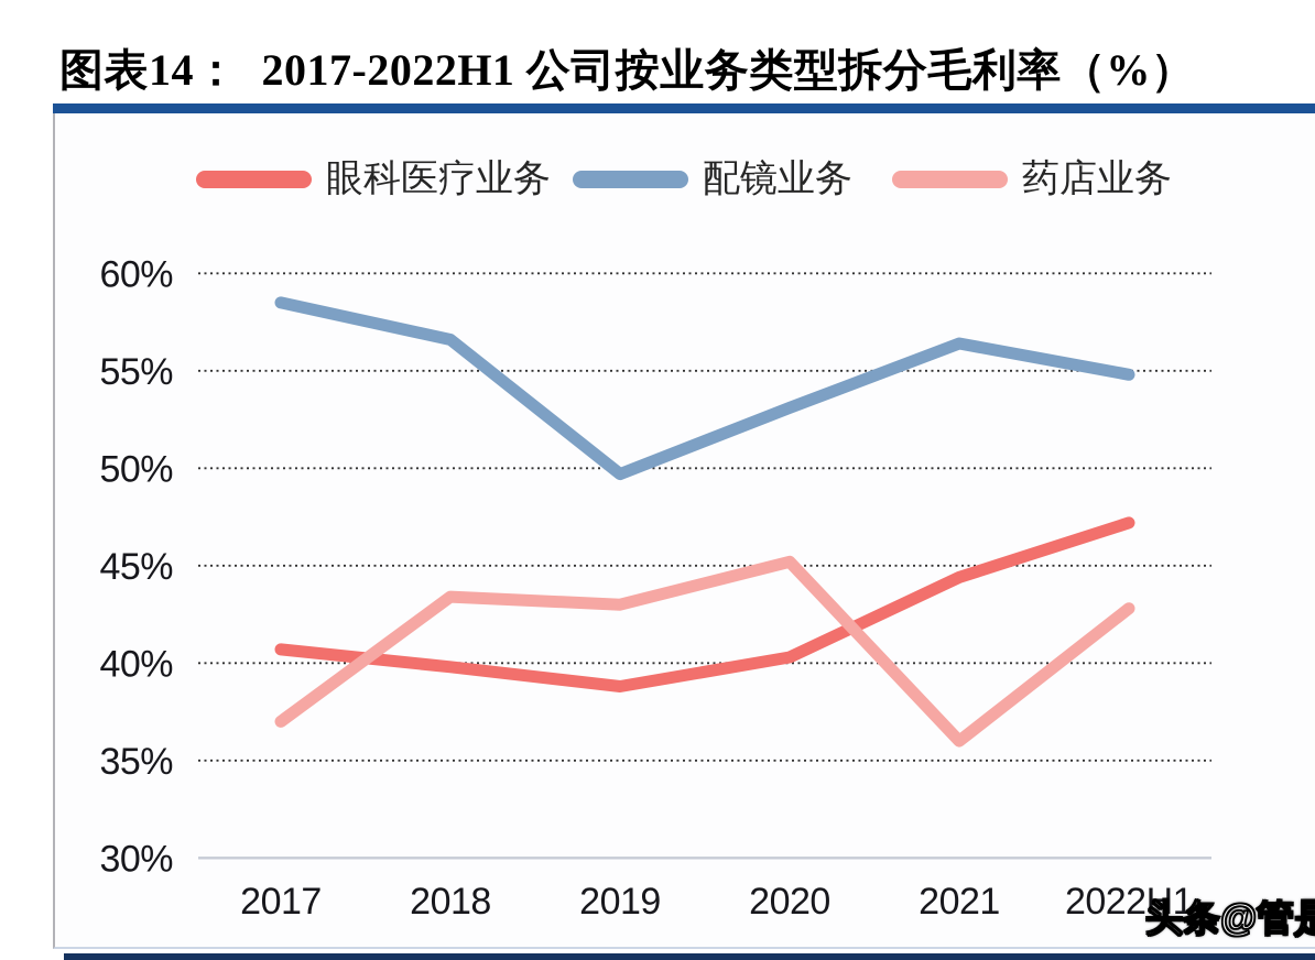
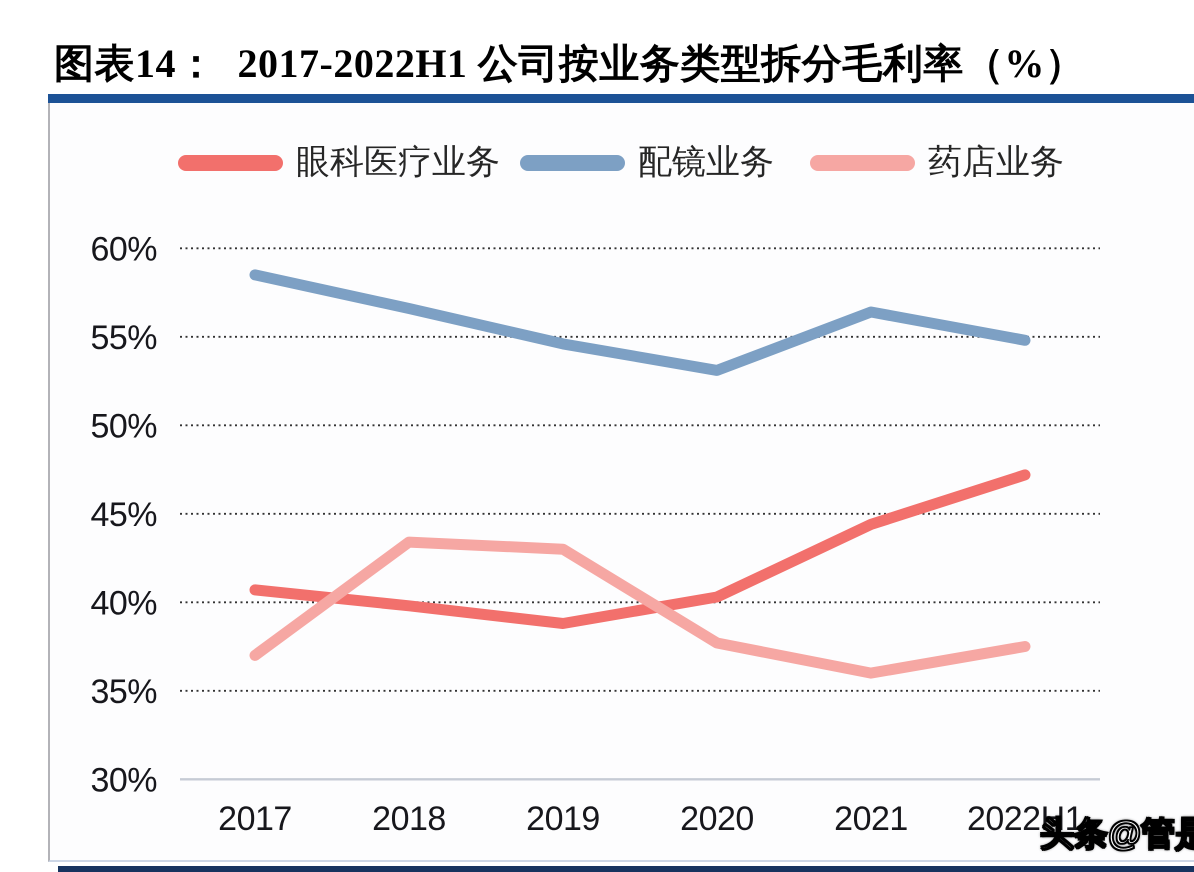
配镜业务/2019: 49.7% -> 54.6%
药店业务/2020: 45.2% -> 37.7%
药店业务/2022H1: 42.8% -> 37.5%
